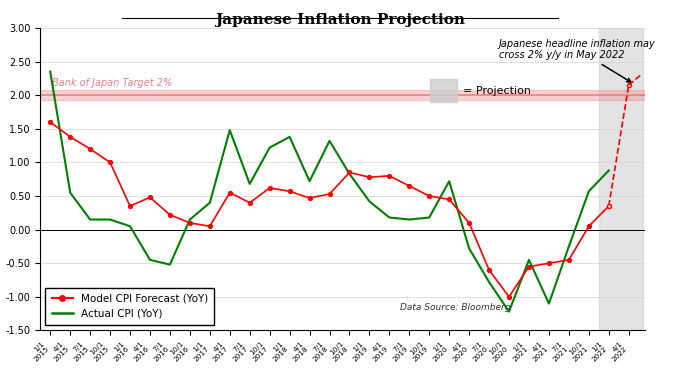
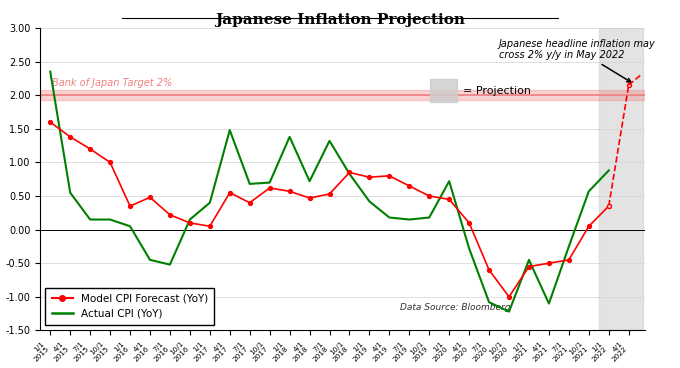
Actual CPI (YoY)/10/1 2017: 1.22 -> 0.70
Actual CPI (YoY)/7/1 2020: -0.78 -> -1.08
